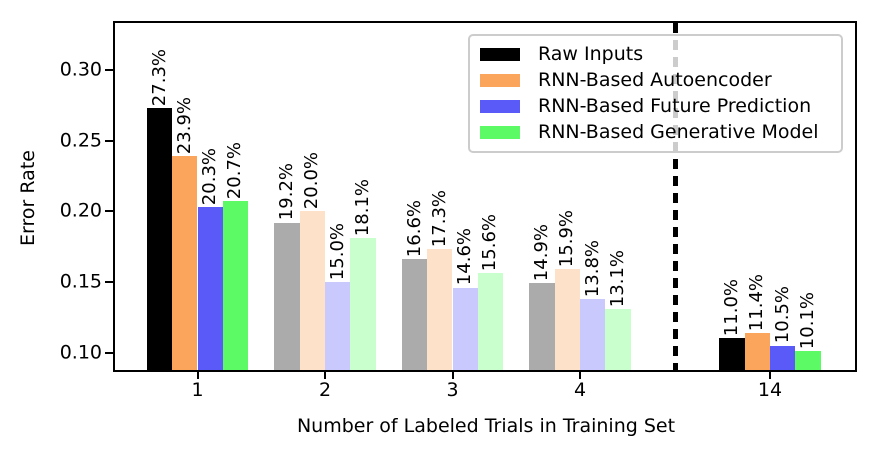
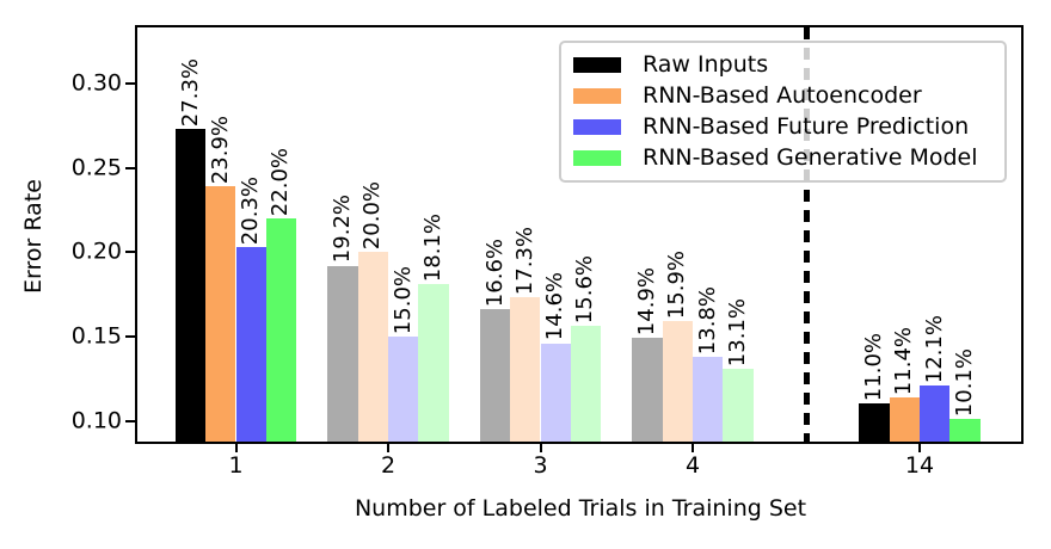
RNN-Based Generative Model/1: 20.7% -> 22.0%
RNN-Based Future Prediction/14: 10.5% -> 12.1%
